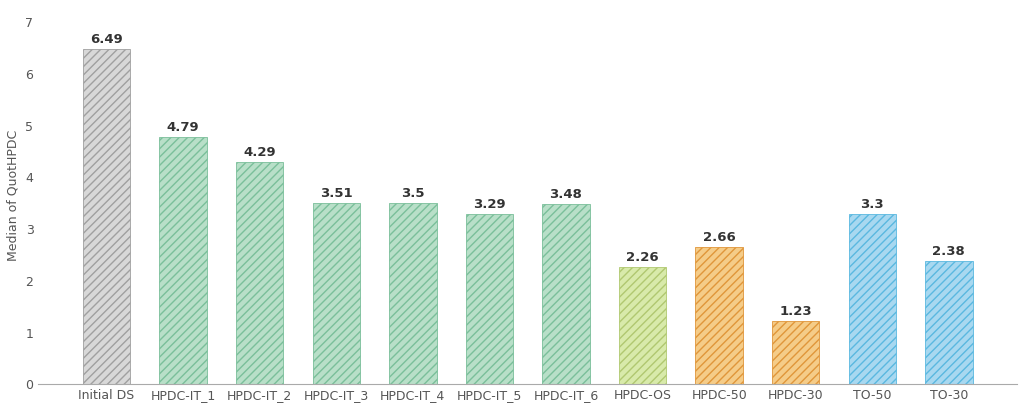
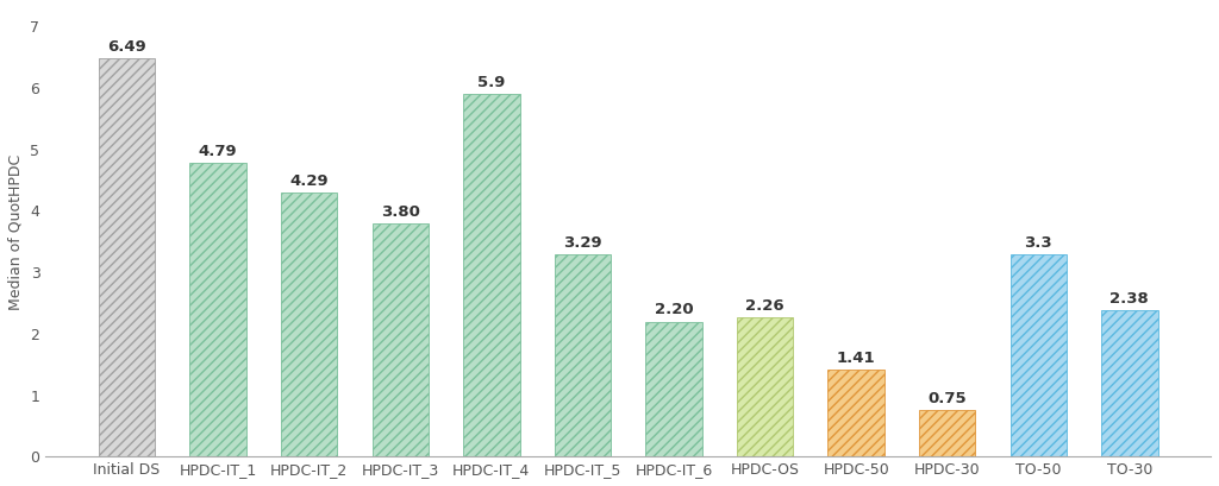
HPDC-IT_3: 3.51 -> 3.80
HPDC-IT_4: 3.5 -> 5.9
HPDC-IT_6: 3.48 -> 2.20
HPDC-50: 2.66 -> 1.41
HPDC-30: 1.23 -> 0.75
